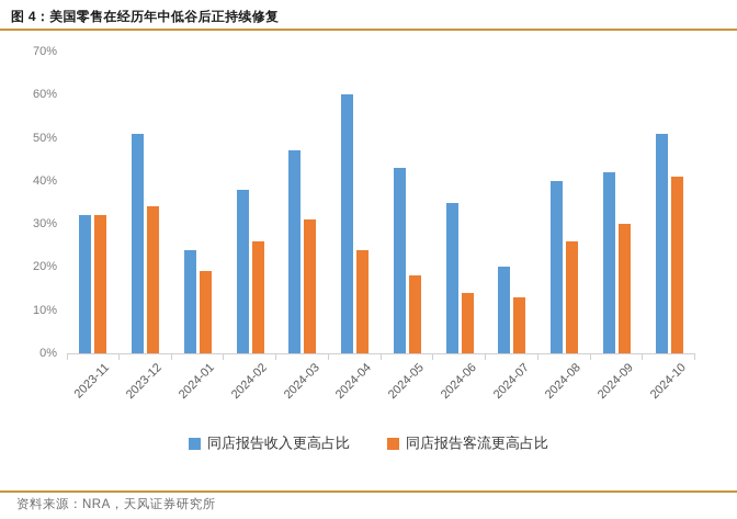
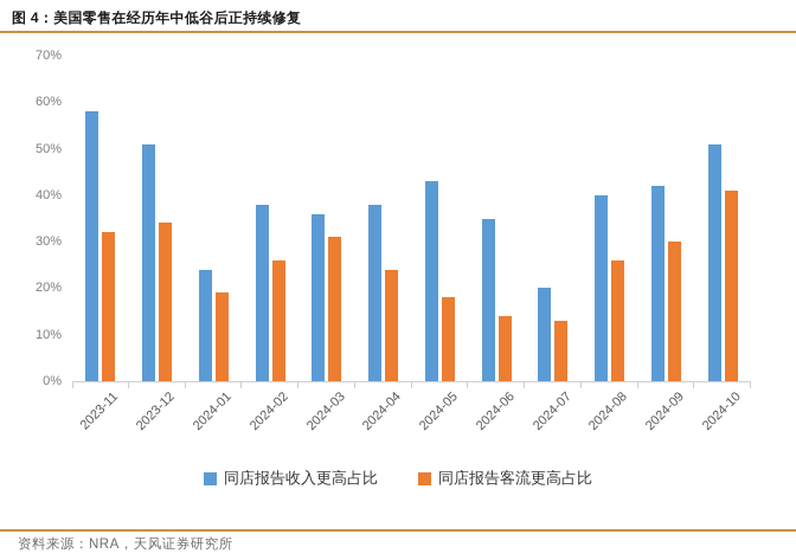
同店报告收入更高占比/2023-11: 32% -> 58%
同店报告收入更高占比/2024-03: 47% -> 36%
同店报告收入更高占比/2024-04: 60% -> 38%
